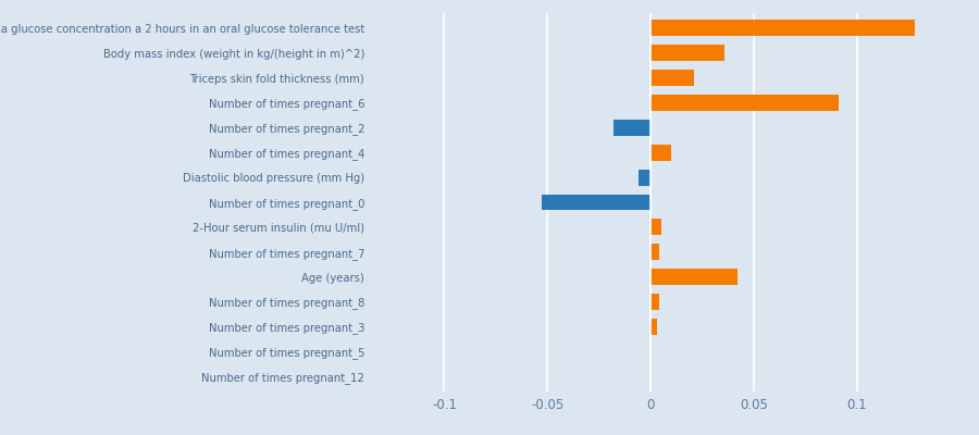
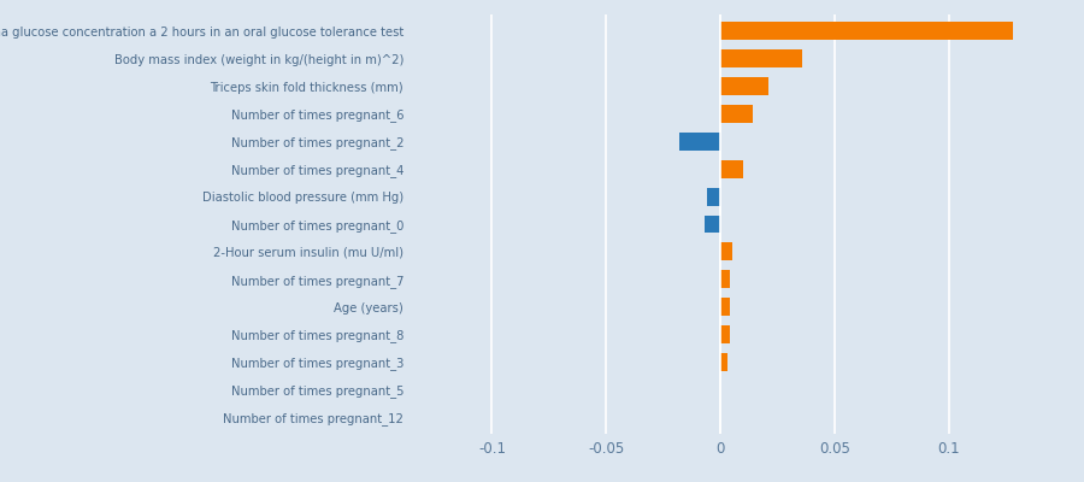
Number of times pregnant_6: 0.091 -> 0.014
Number of times pregnant_0: -0.053 -> -0.007
Age (years): 0.042 -> 0.004
